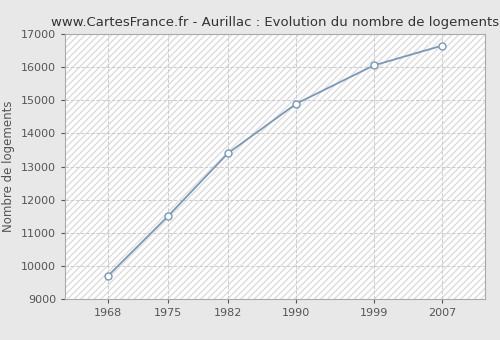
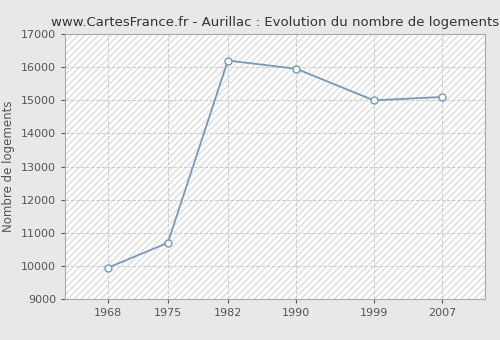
1968: 9700 -> 9950
1975: 11500 -> 10700
1982: 13400 -> 16200
1990: 14900 -> 15950
1999: 16050 -> 15000
2007: 16650 -> 15100
